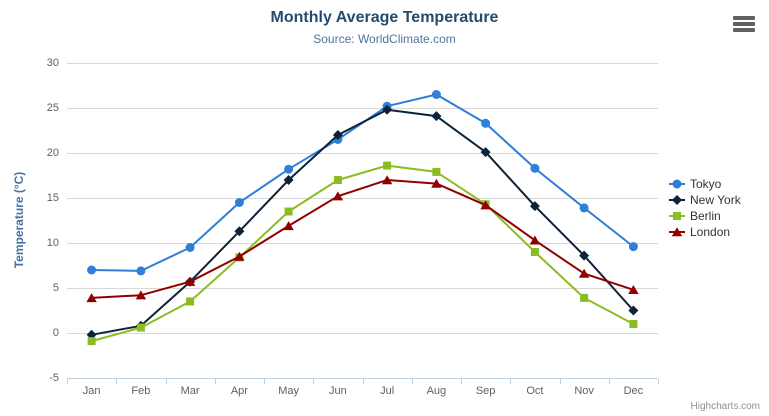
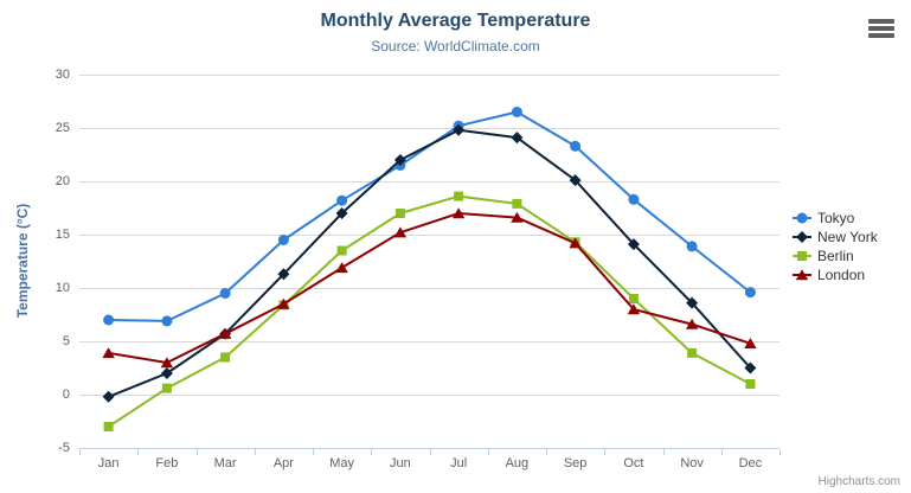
Berlin/Jan: -1 -> -3
New York/Feb: 1 -> 2
London/Feb: 4 -> 3
London/Oct: 10 -> 8
